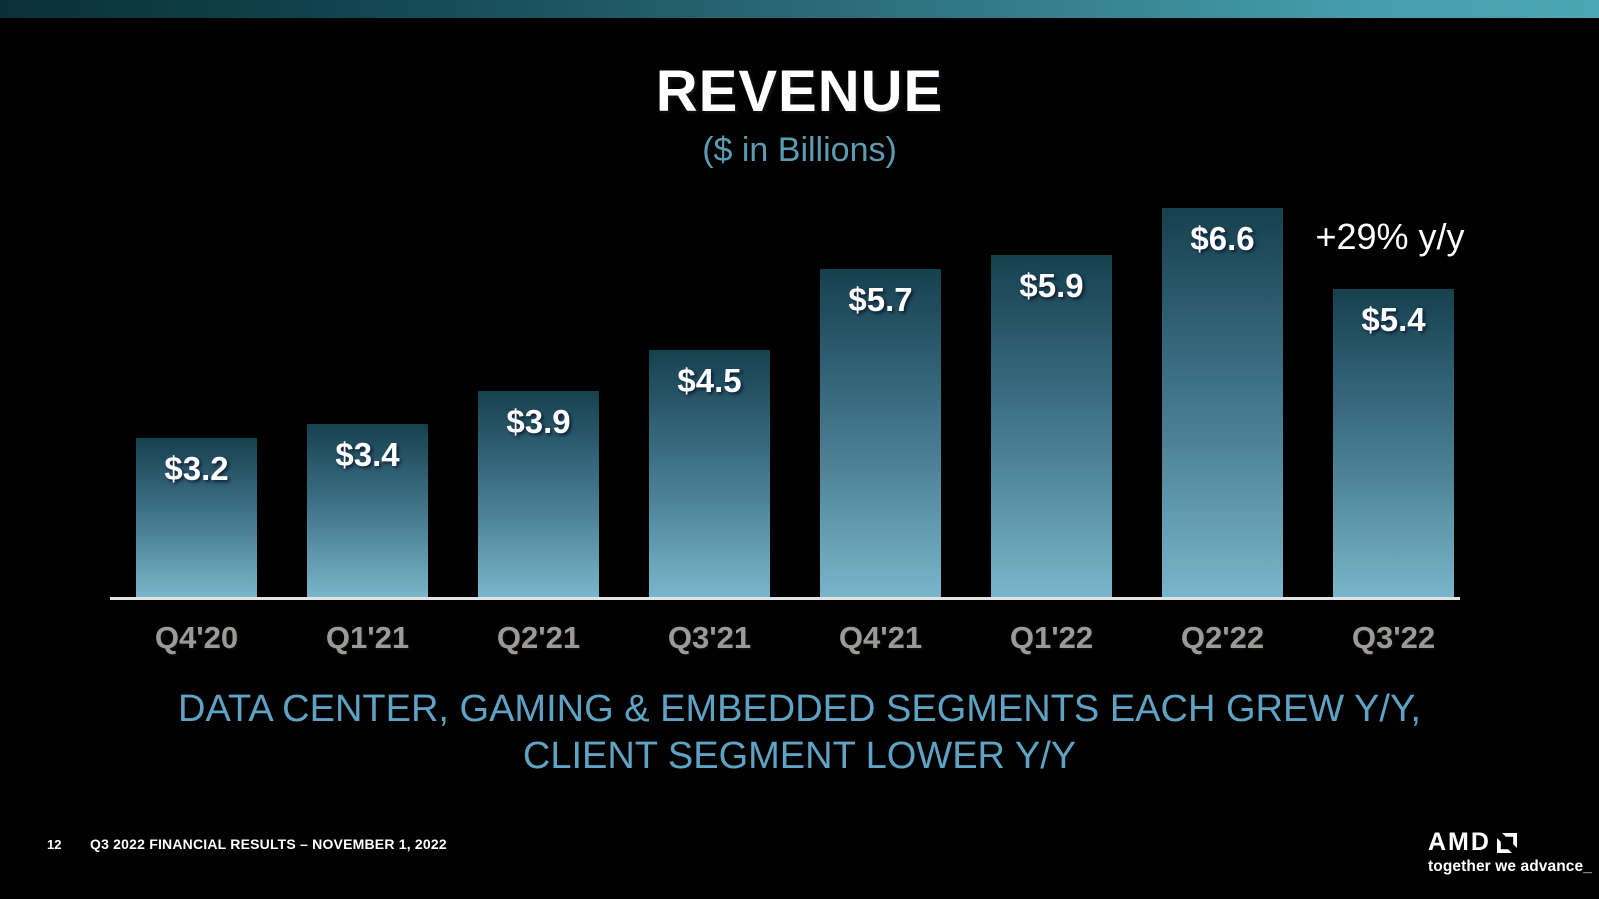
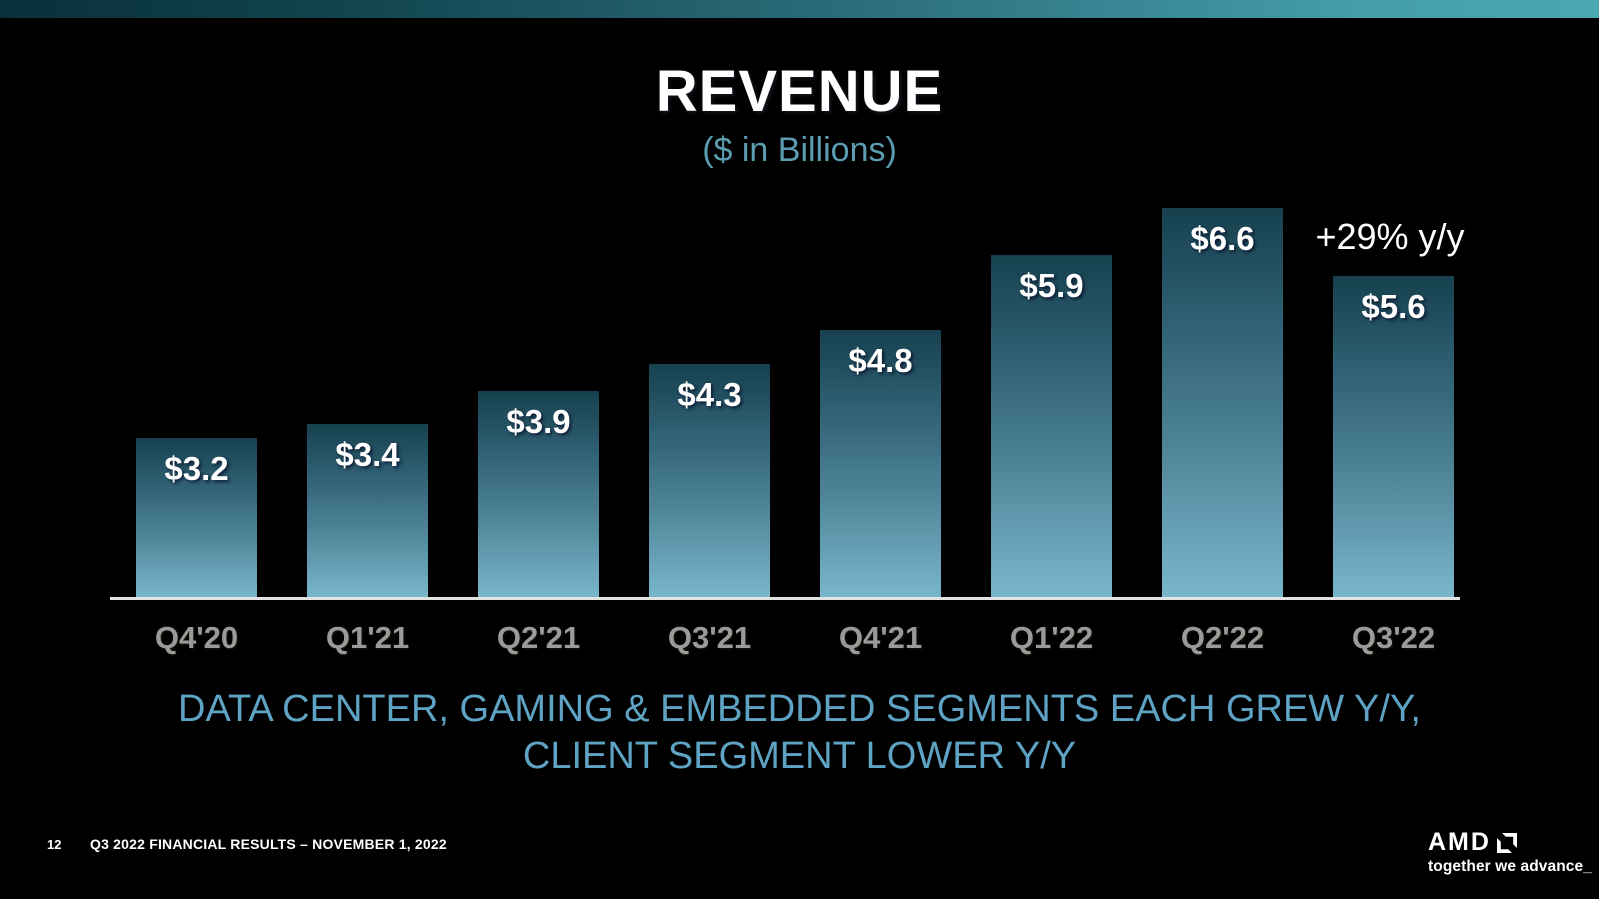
Q3'21: $4.5 -> $4.3
Q4'21: $5.7 -> $4.8
Q3'22: $5.4 -> $5.6
